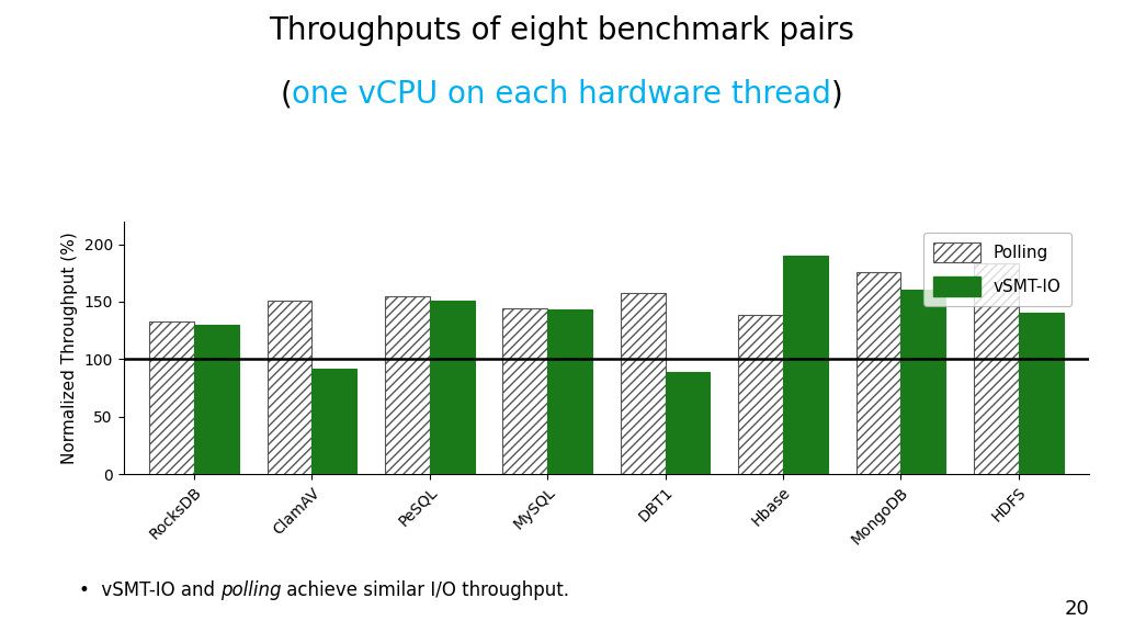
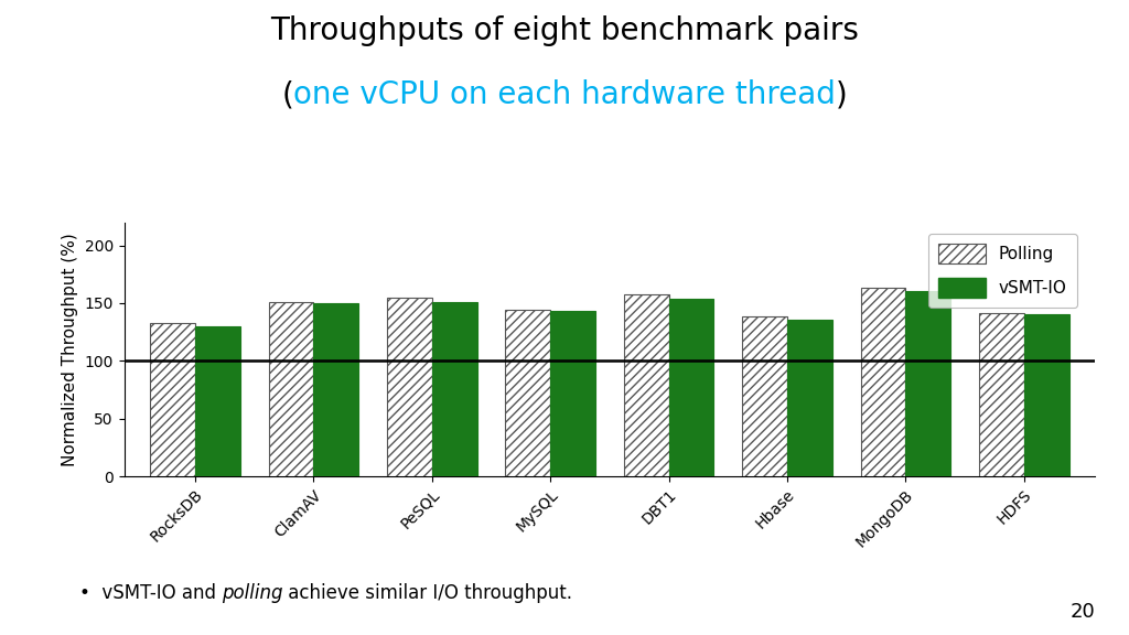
vSMT-IO/ClamAV: 92 -> 150
vSMT-IO/DBT1: 89 -> 154
vSMT-IO/Hbase: 190 -> 136
Polling/MongoDB: 176 -> 163
Polling/HDFS: 183 -> 141
